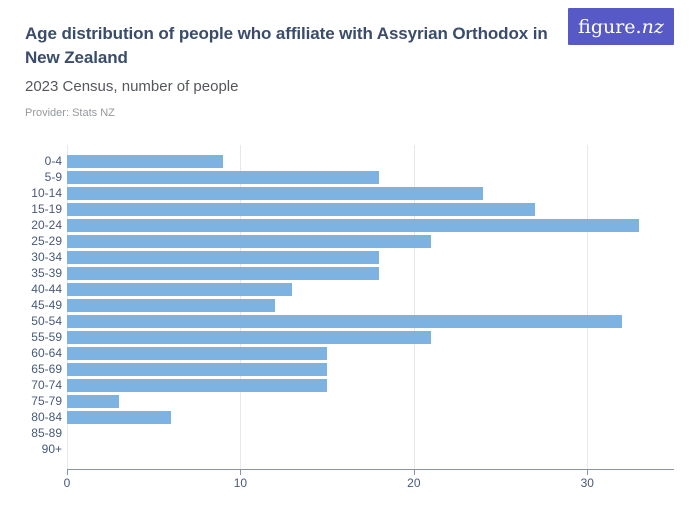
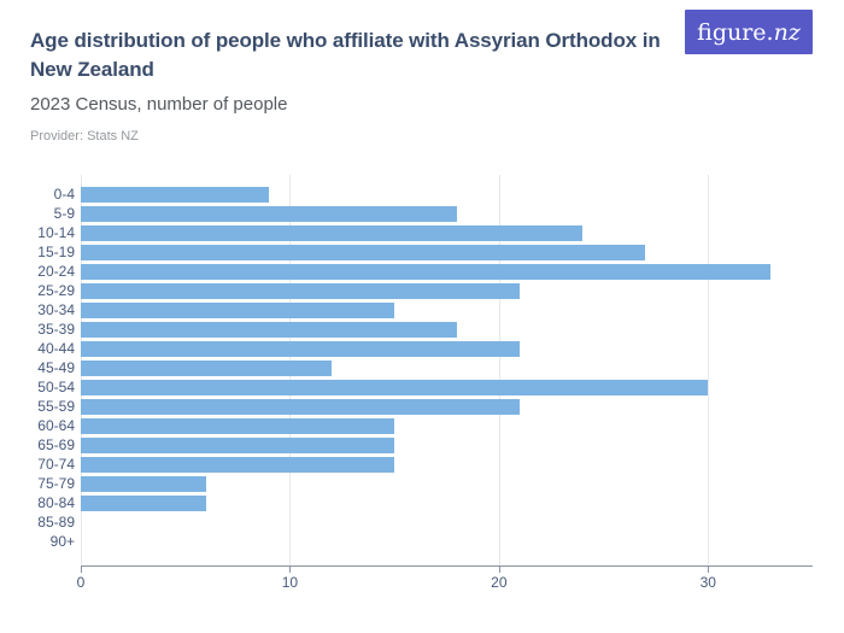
30-34: 18 -> 15
40-44: 13 -> 21
50-54: 32 -> 30
75-79: 3 -> 6
